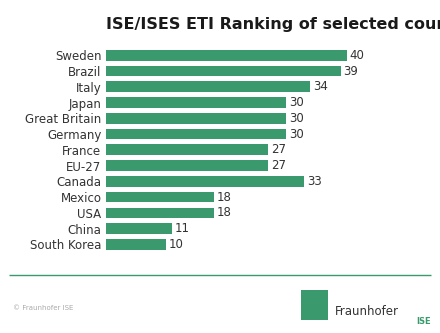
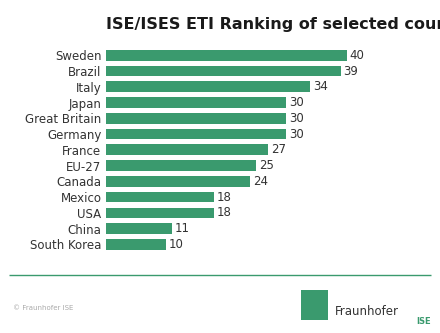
EU-27: 27 -> 25
Canada: 33 -> 24
